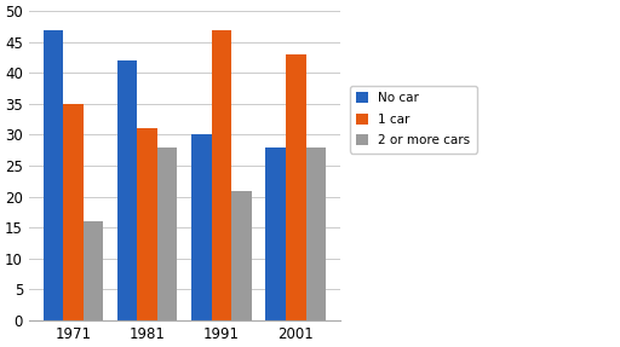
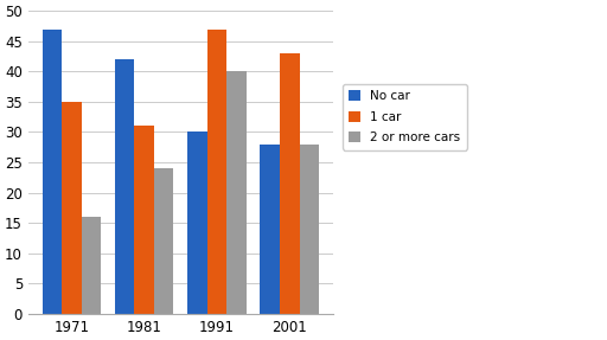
2 or more cars/1981: 28 -> 24
2 or more cars/1991: 21 -> 40
